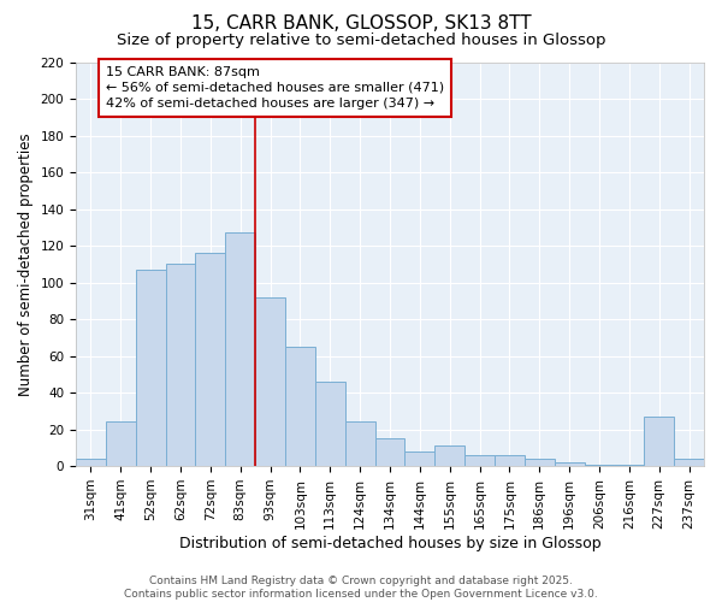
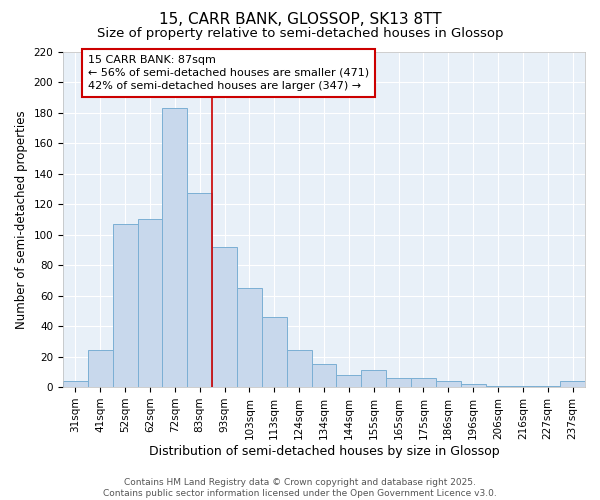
72sqm: 116 -> 183
227sqm: 27 -> 1
